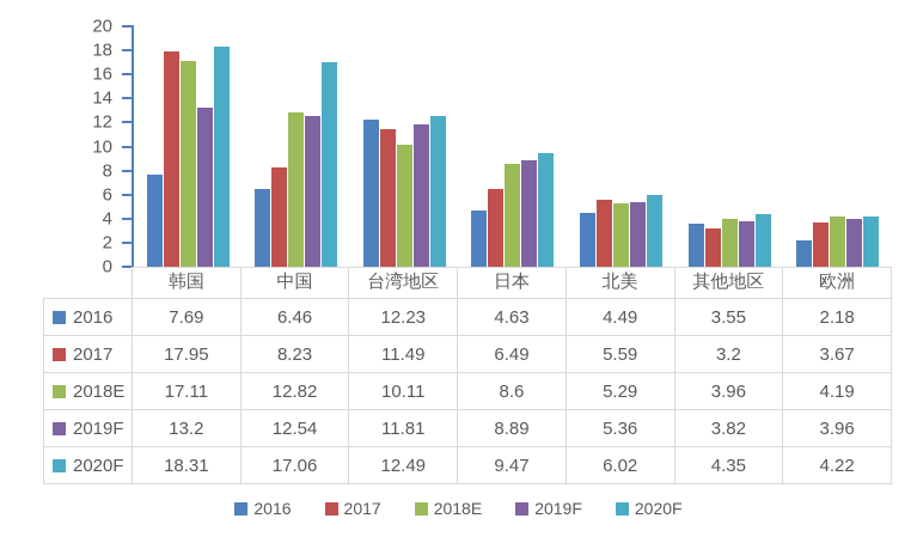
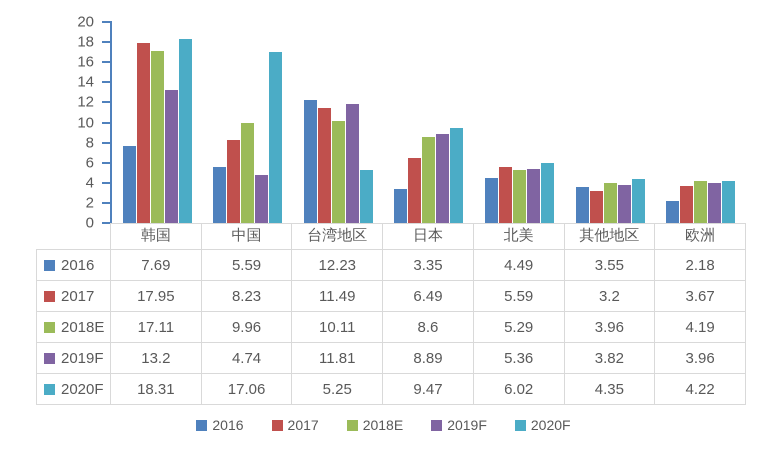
2016/中国: 6.46 -> 5.59
2018E/中国: 12.82 -> 9.96
2019F/中国: 12.54 -> 4.74
2020F/台湾地区: 12.49 -> 5.25
2016/日本: 4.63 -> 3.35
